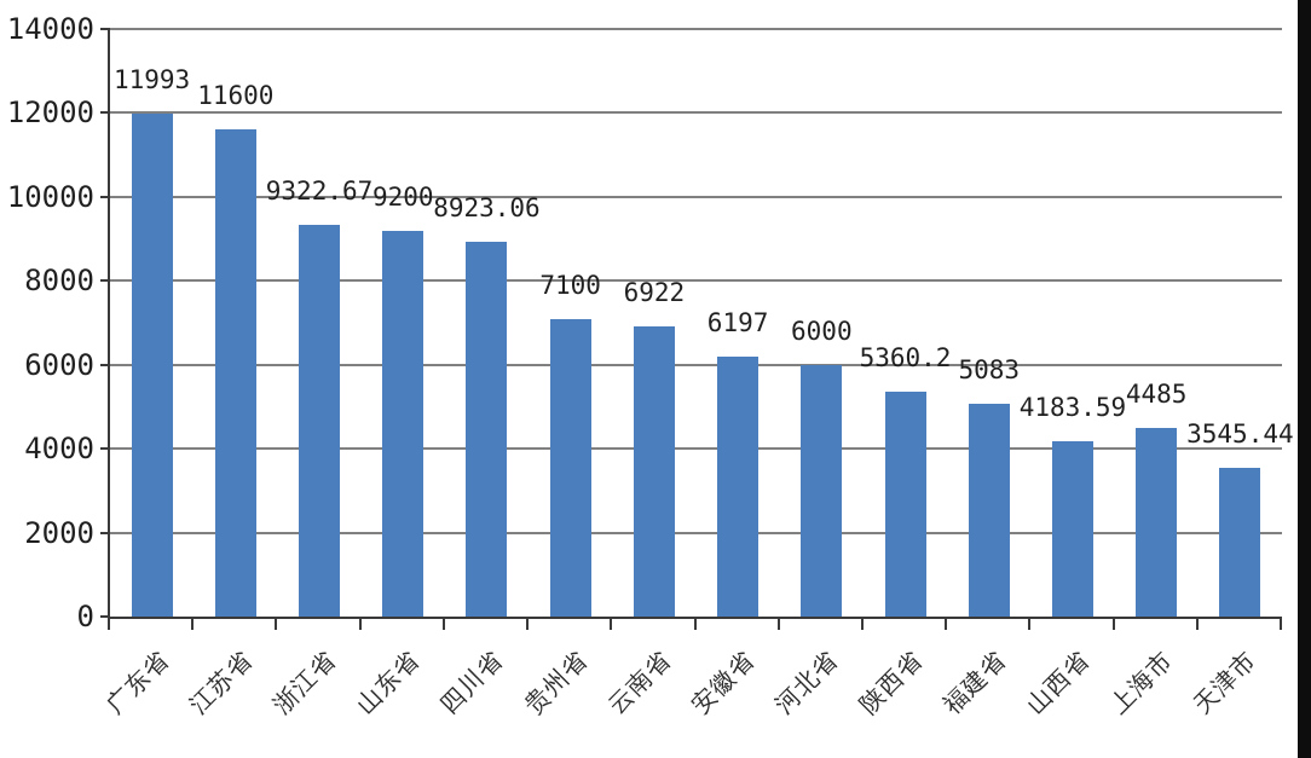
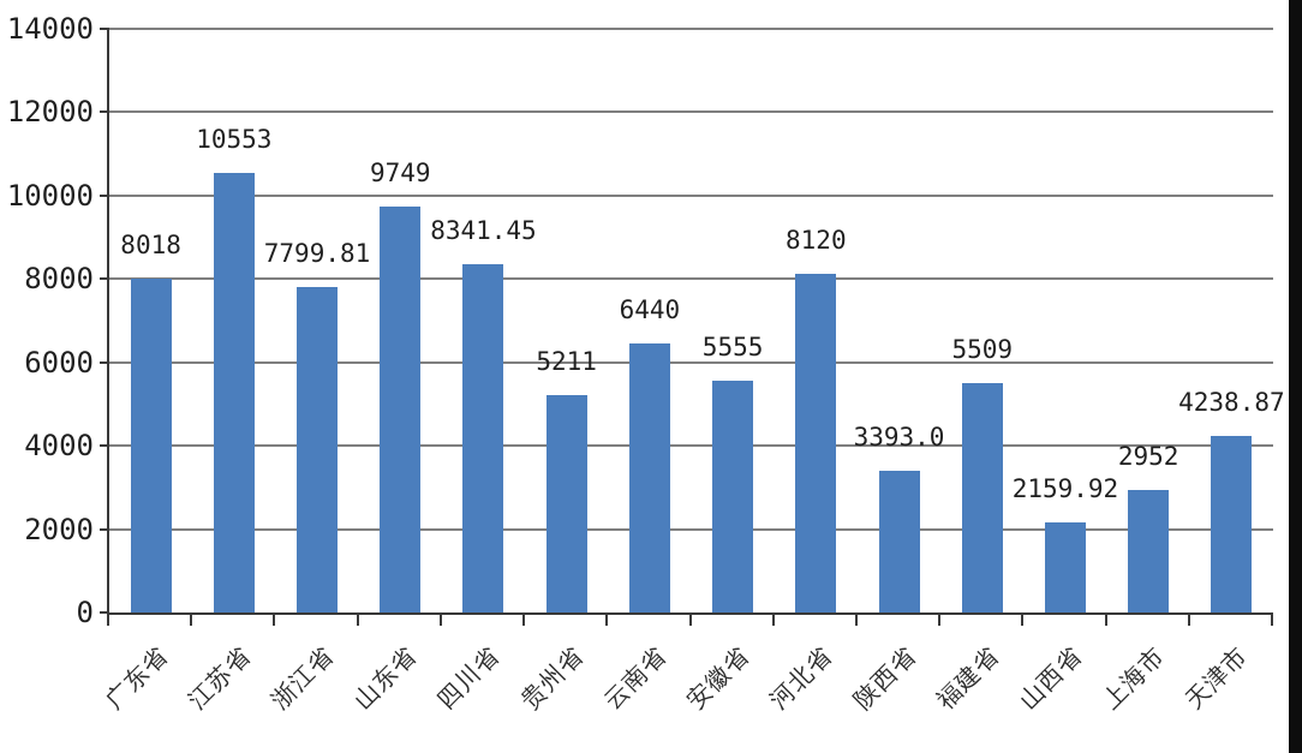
广东省: 11993 -> 8018
江苏省: 11600 -> 10553
浙江省: 9322.67 -> 7799.81
山东省: 9200 -> 9749
四川省: 8923.06 -> 8341.45
贵州省: 7100 -> 5211
云南省: 6922 -> 6440
安徽省: 6197 -> 5555
河北省: 6000 -> 8120
陕西省: 5360.2 -> 3393.0
福建省: 5083 -> 5509
山西省: 4183.59 -> 2159.92
上海市: 4485 -> 2952
天津市: 3545.44 -> 4238.87
